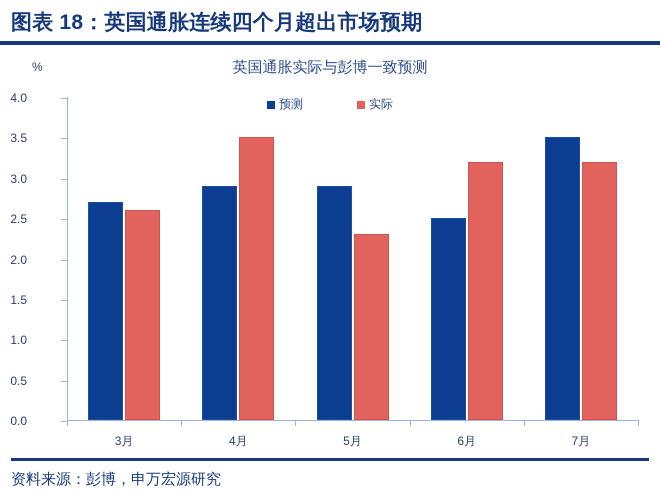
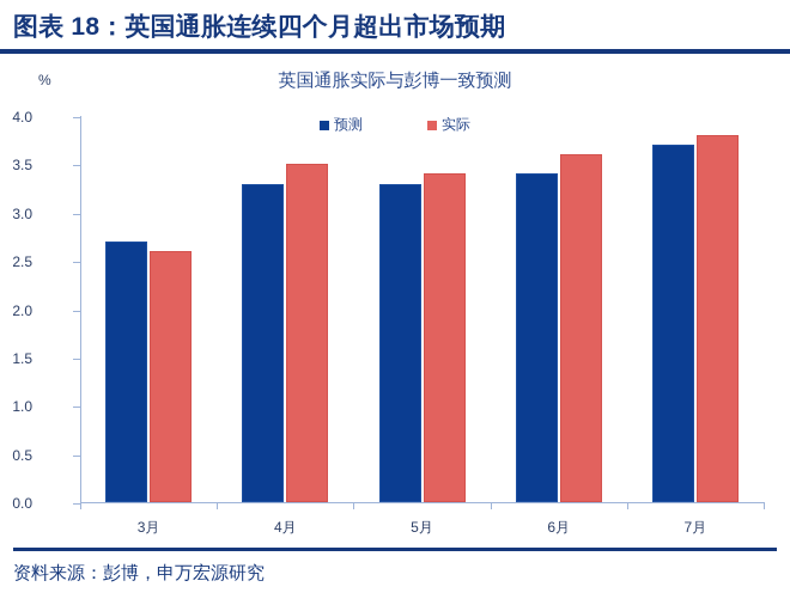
预测/4月: 2.9 -> 3.3
预测/5月: 2.9 -> 3.3
实际/5月: 2.3 -> 3.4
预测/6月: 2.5 -> 3.4
实际/6月: 3.2 -> 3.6
预测/7月: 3.5 -> 3.7
实际/7月: 3.2 -> 3.8
